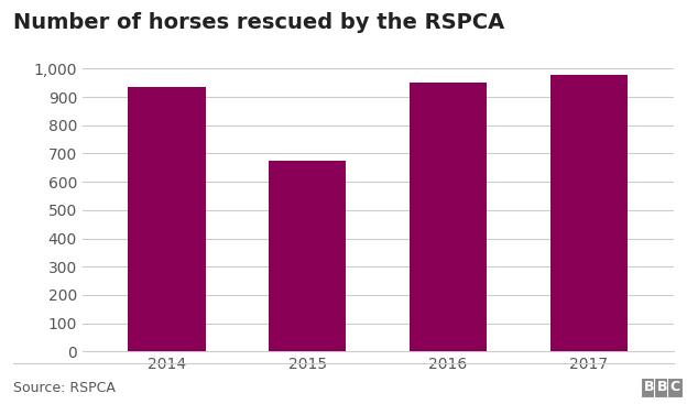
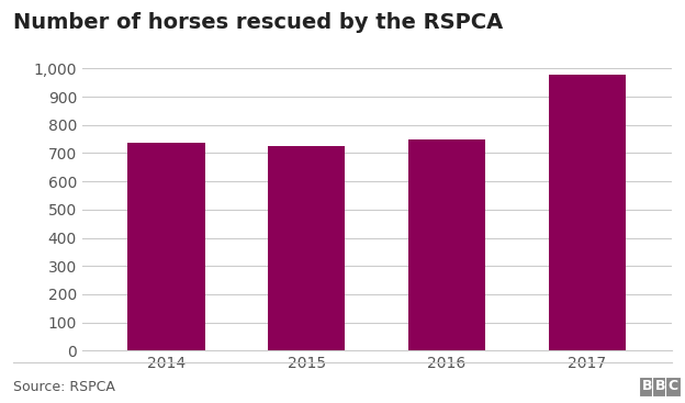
2014: 935 -> 735
2015: 675 -> 725
2016: 950 -> 750
